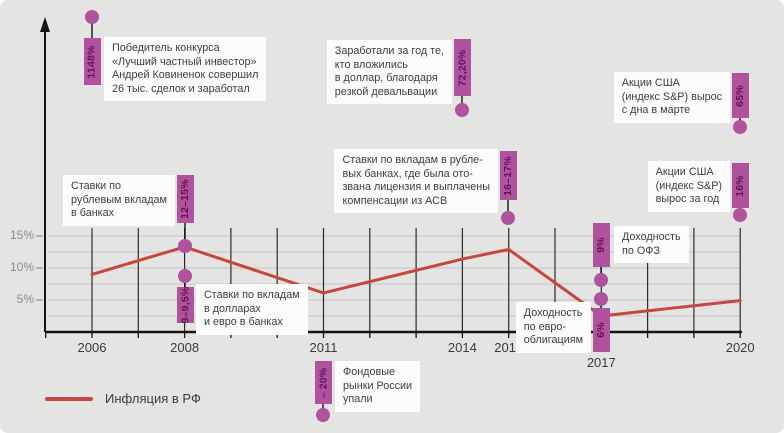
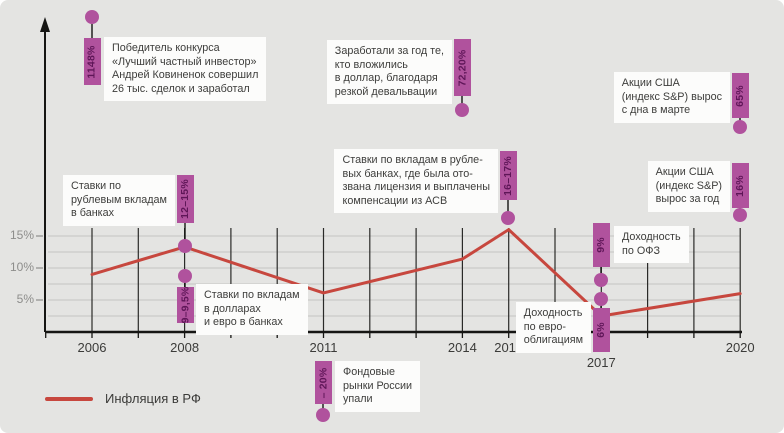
2015: 13% -> 16%
2020: 5% -> 6%
